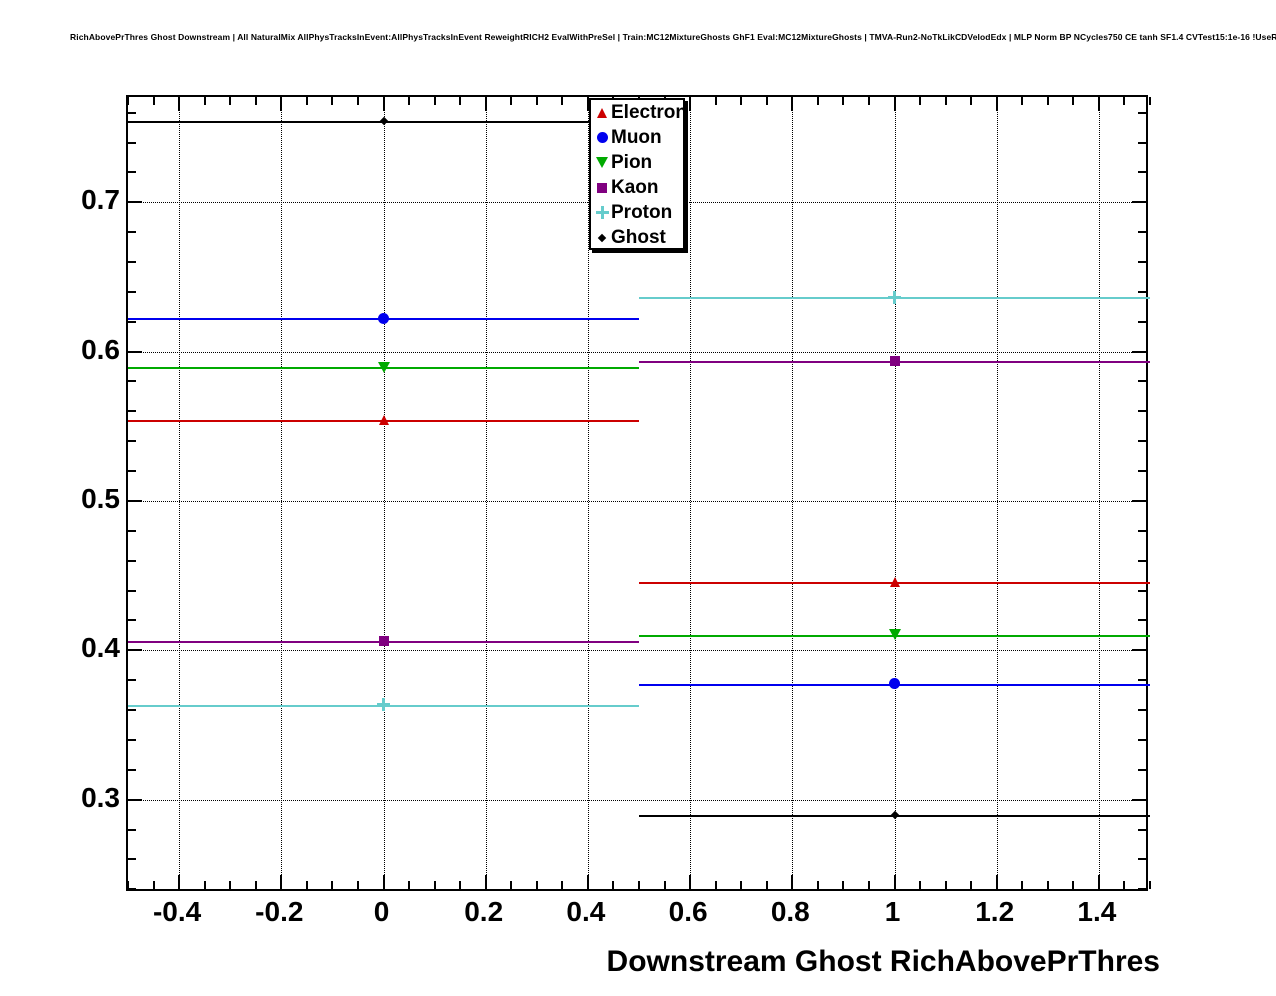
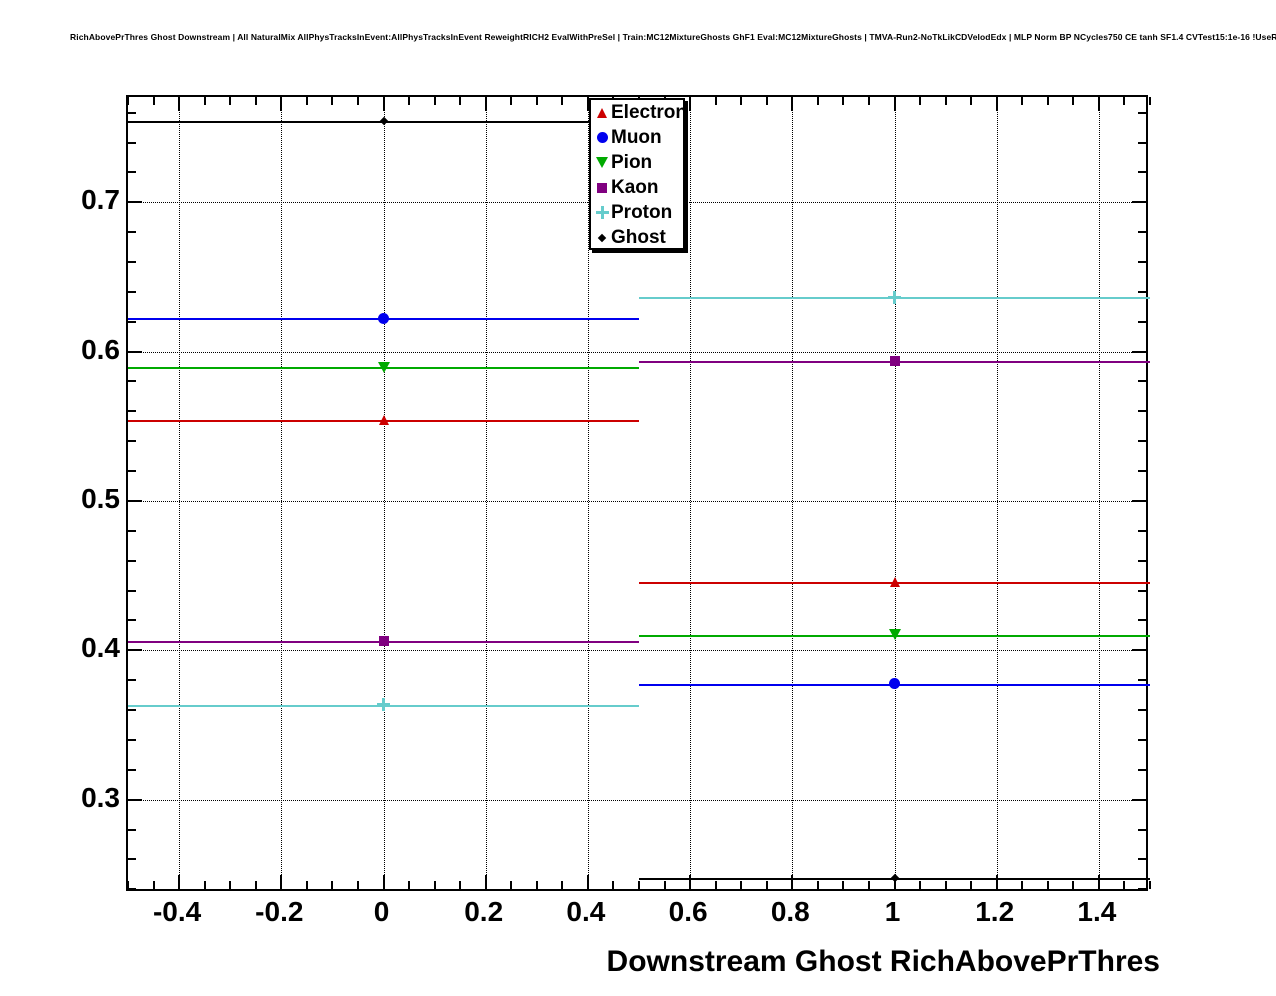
Ghost/1: 0.29 -> 0.25
